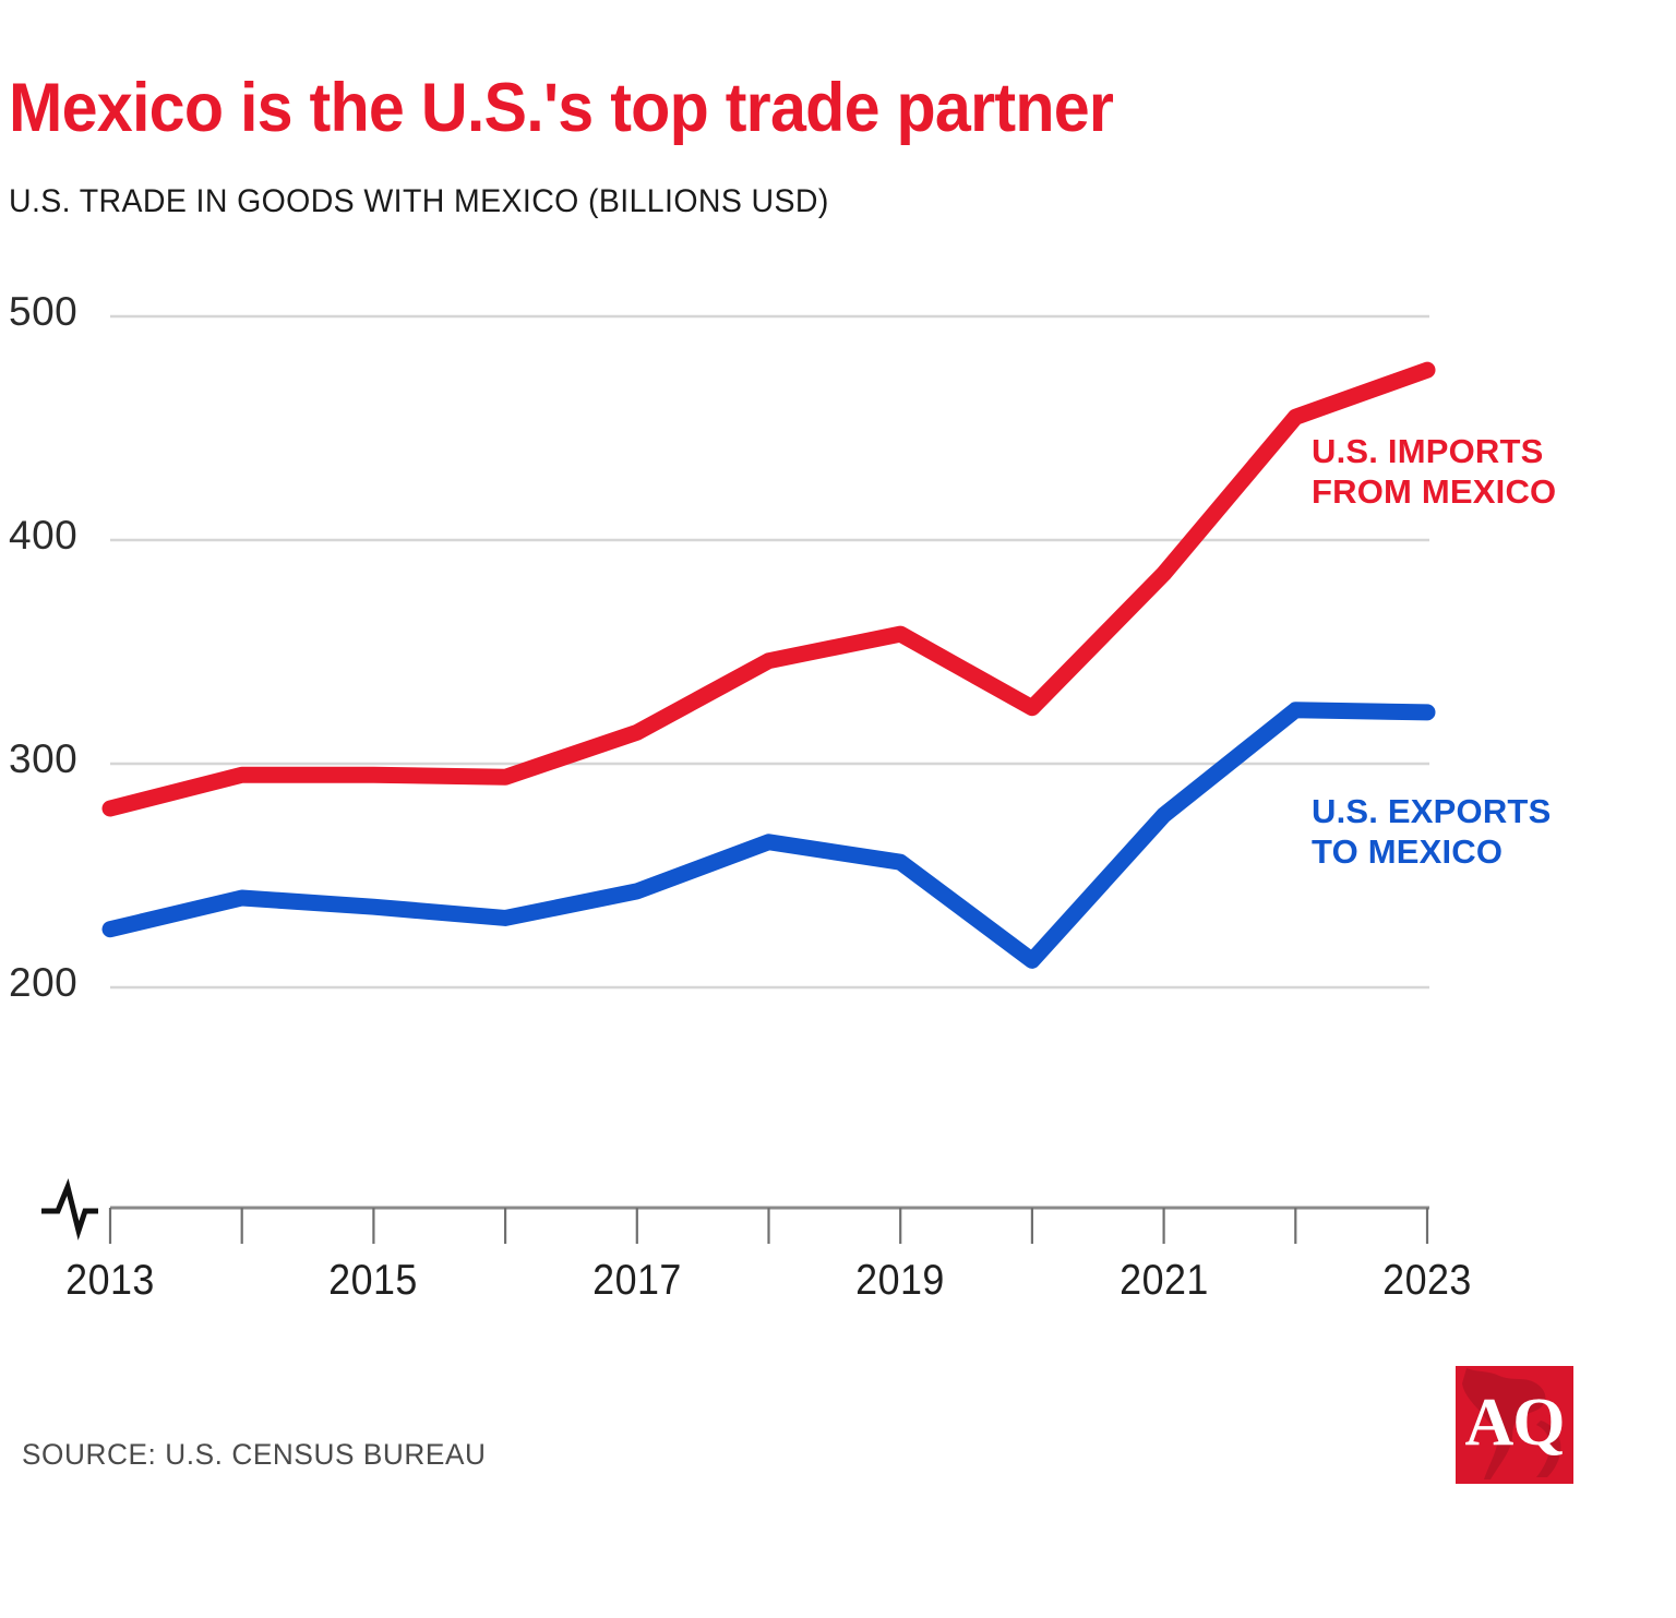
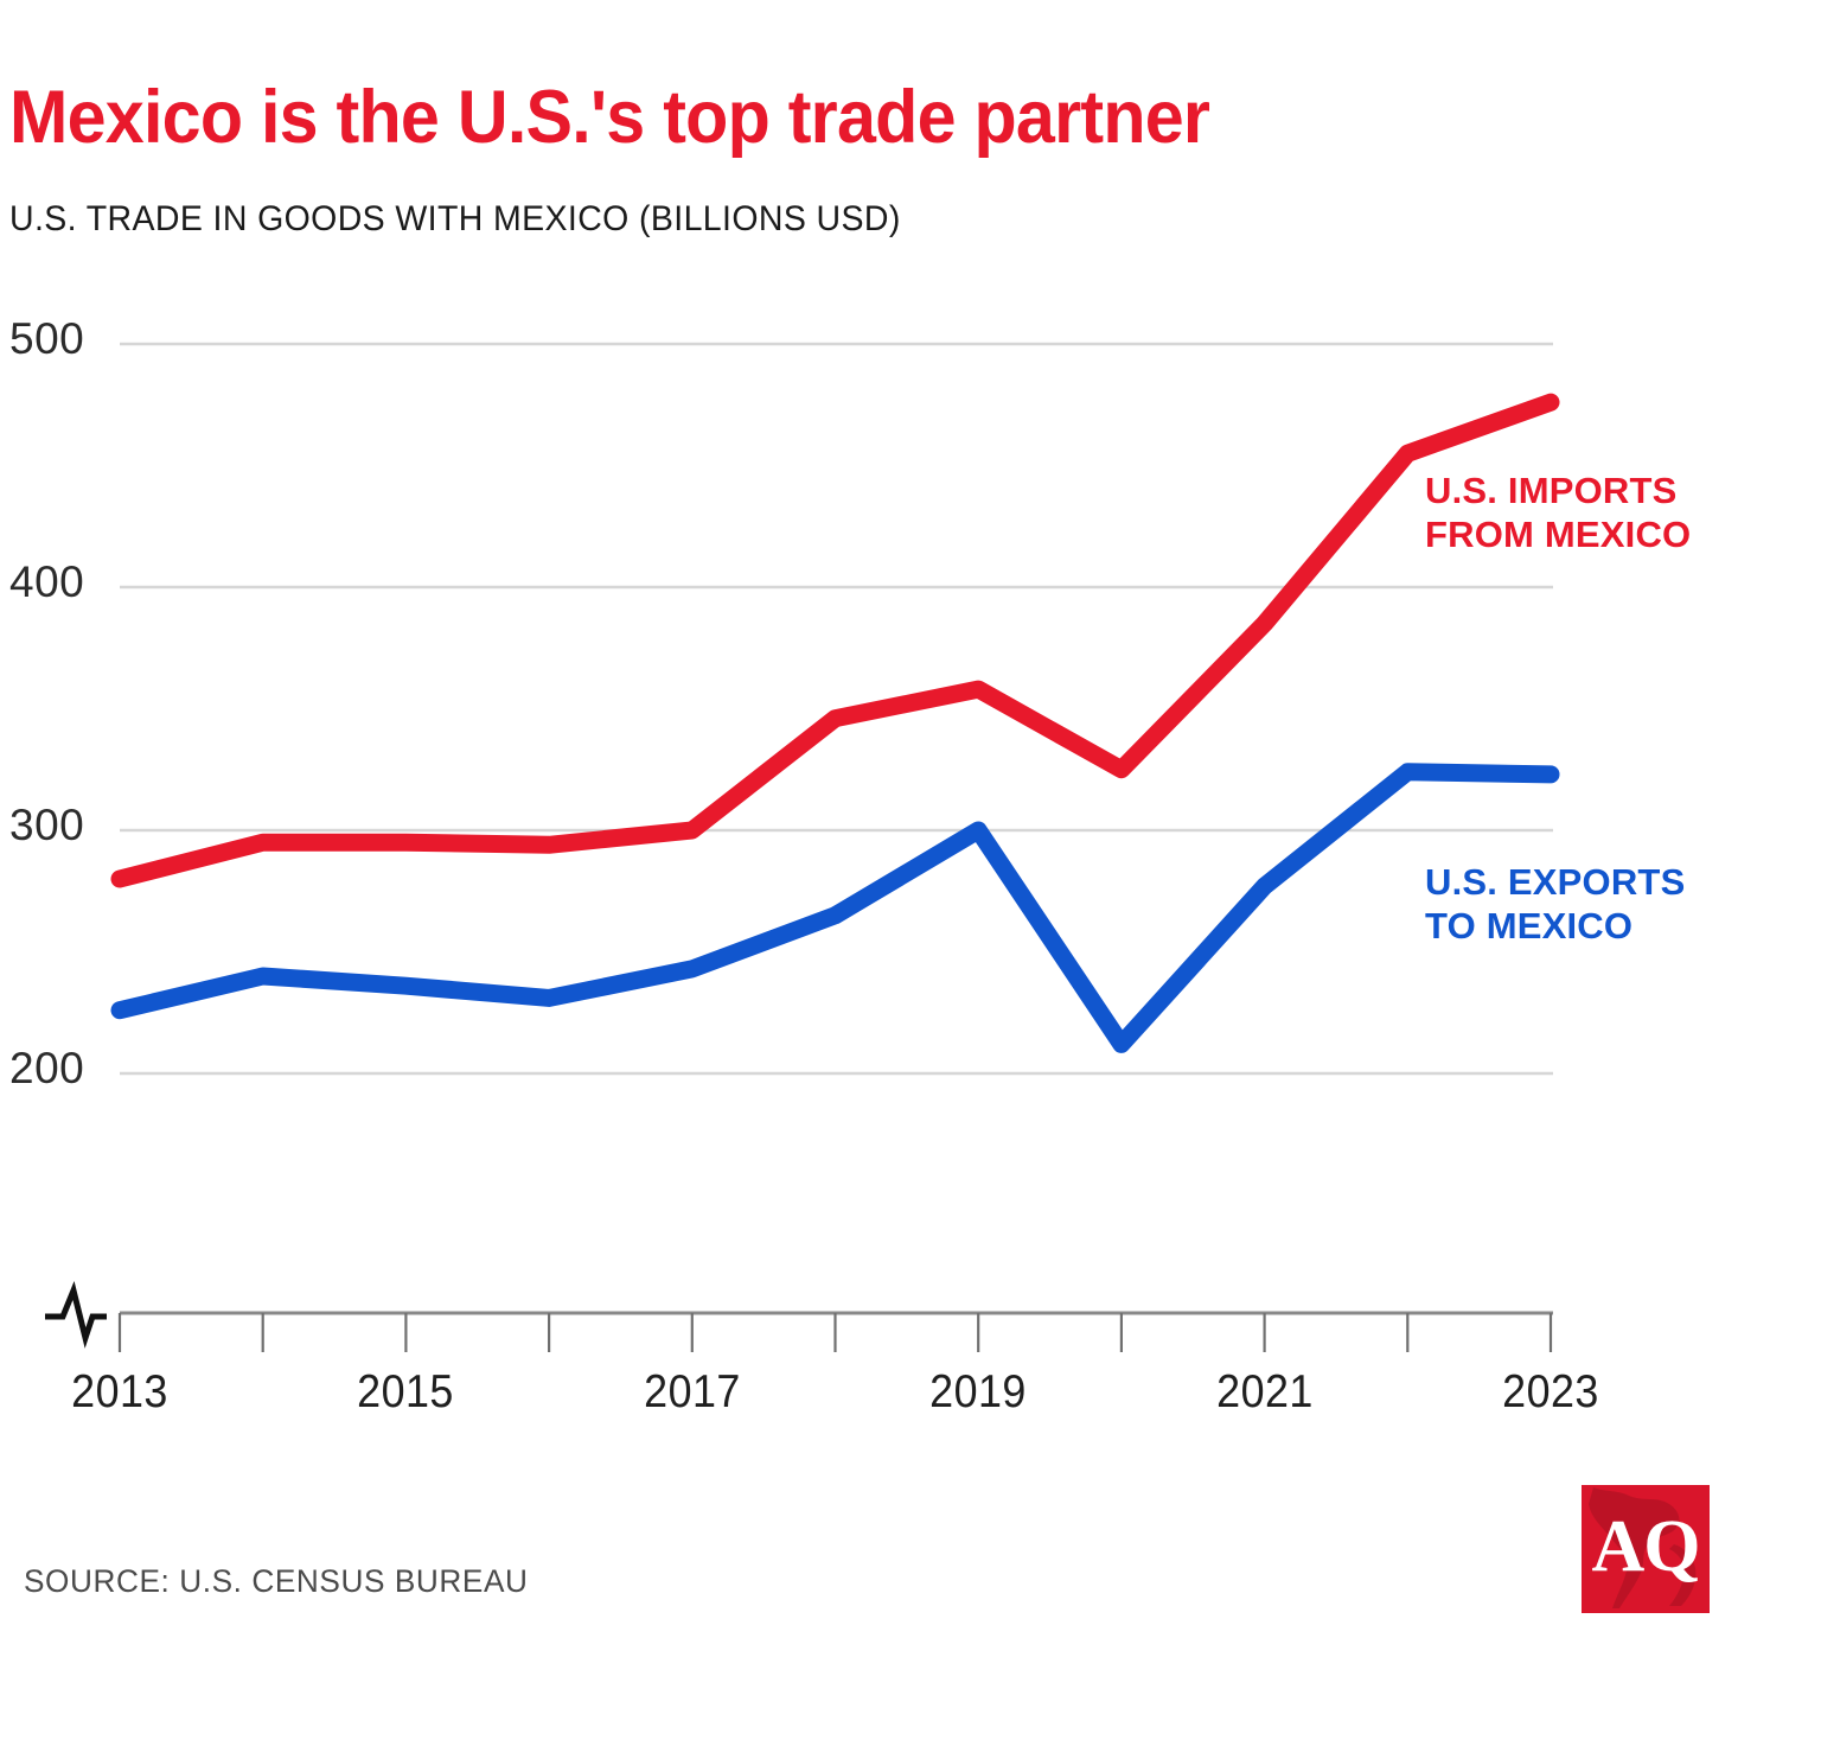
U.S. IMPORTS FROM MEXICO/2017: 314 -> 300
U.S. EXPORTS TO MEXICO/2019: 256 -> 300
